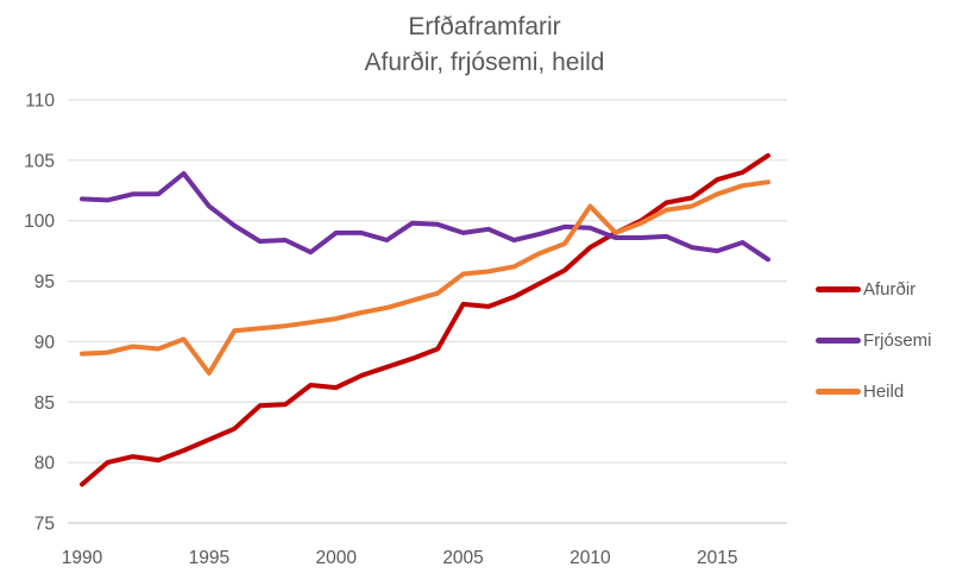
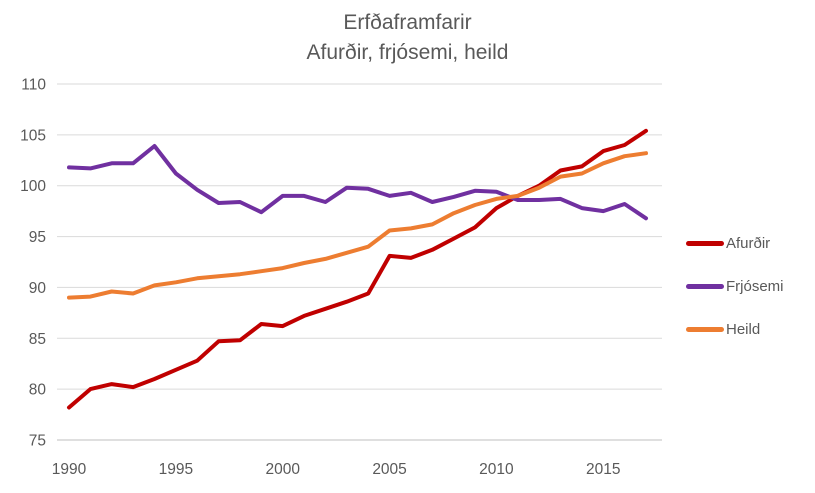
Heild/1995: 87.4 -> 90.5
Heild/2010: 101.2 -> 98.7
